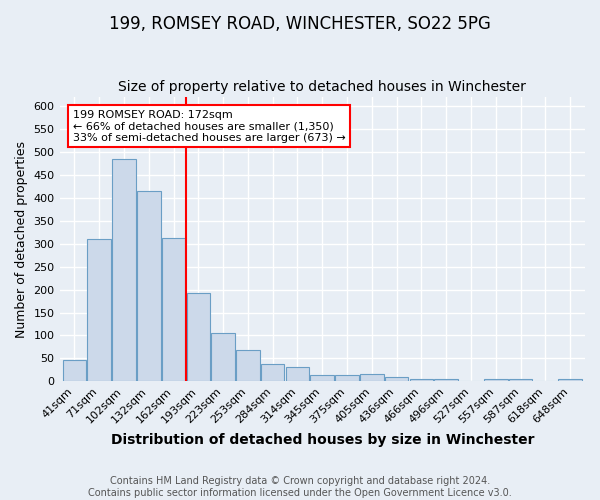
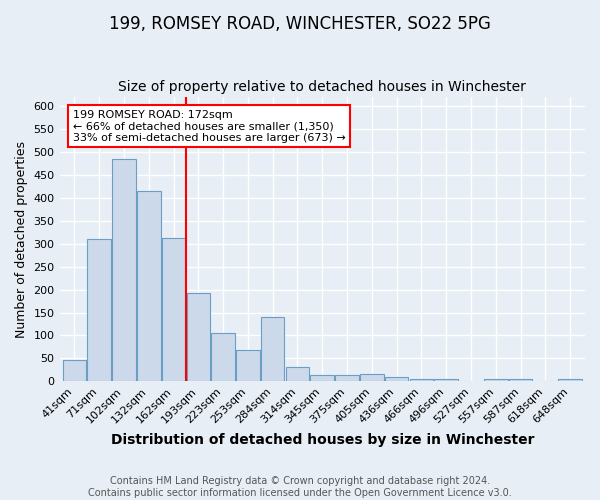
284sqm: 38 -> 140
